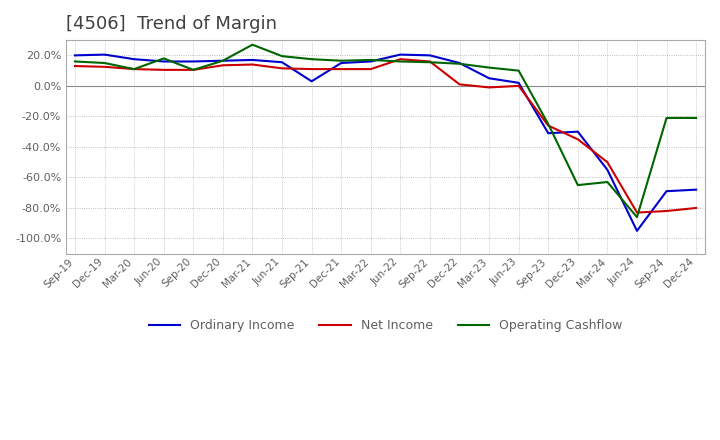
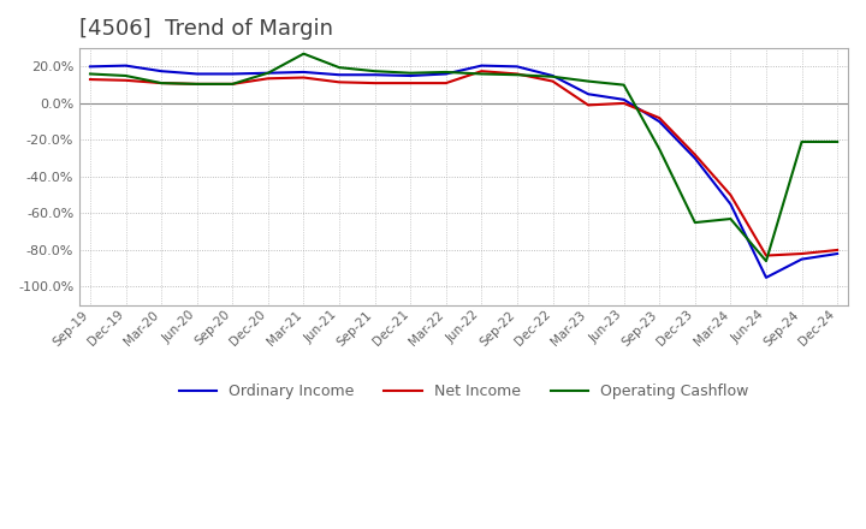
Operating Cashflow/Jun-20: 18% -> 10%
Ordinary Income/Sep-21: 3% -> 16%
Net Income/Dec-22: 1% -> 12%
Ordinary Income/Sep-23: -31% -> -10%
Net Income/Sep-23: -26% -> -8%
Net Income/Dec-23: -35% -> -28%
Ordinary Income/Sep-24: -69% -> -85%
Ordinary Income/Dec-24: -68% -> -82%
